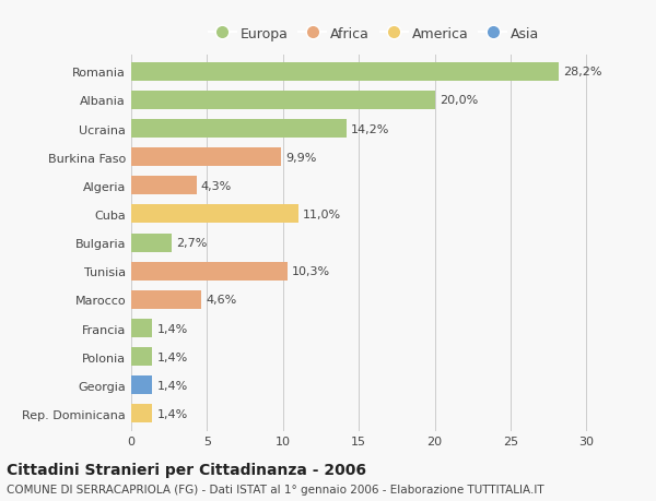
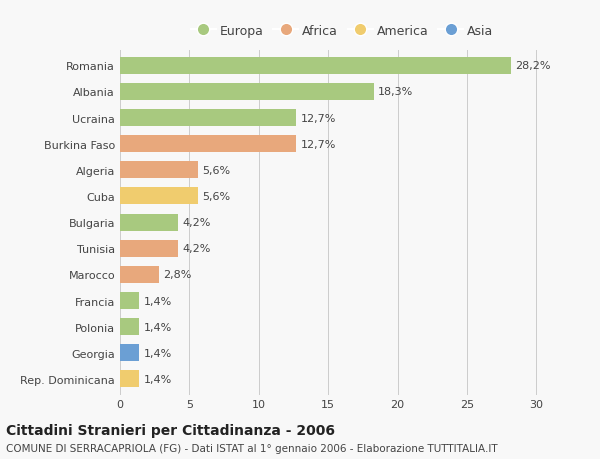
Albania: 20,0% -> 18,3%
Ucraina: 14,2% -> 12,7%
Burkina Faso: 9,9% -> 12,7%
Algeria: 4,3% -> 5,6%
Cuba: 11,0% -> 5,6%
Bulgaria: 2,7% -> 4,2%
Tunisia: 10,3% -> 4,2%
Marocco: 4,6% -> 2,8%
